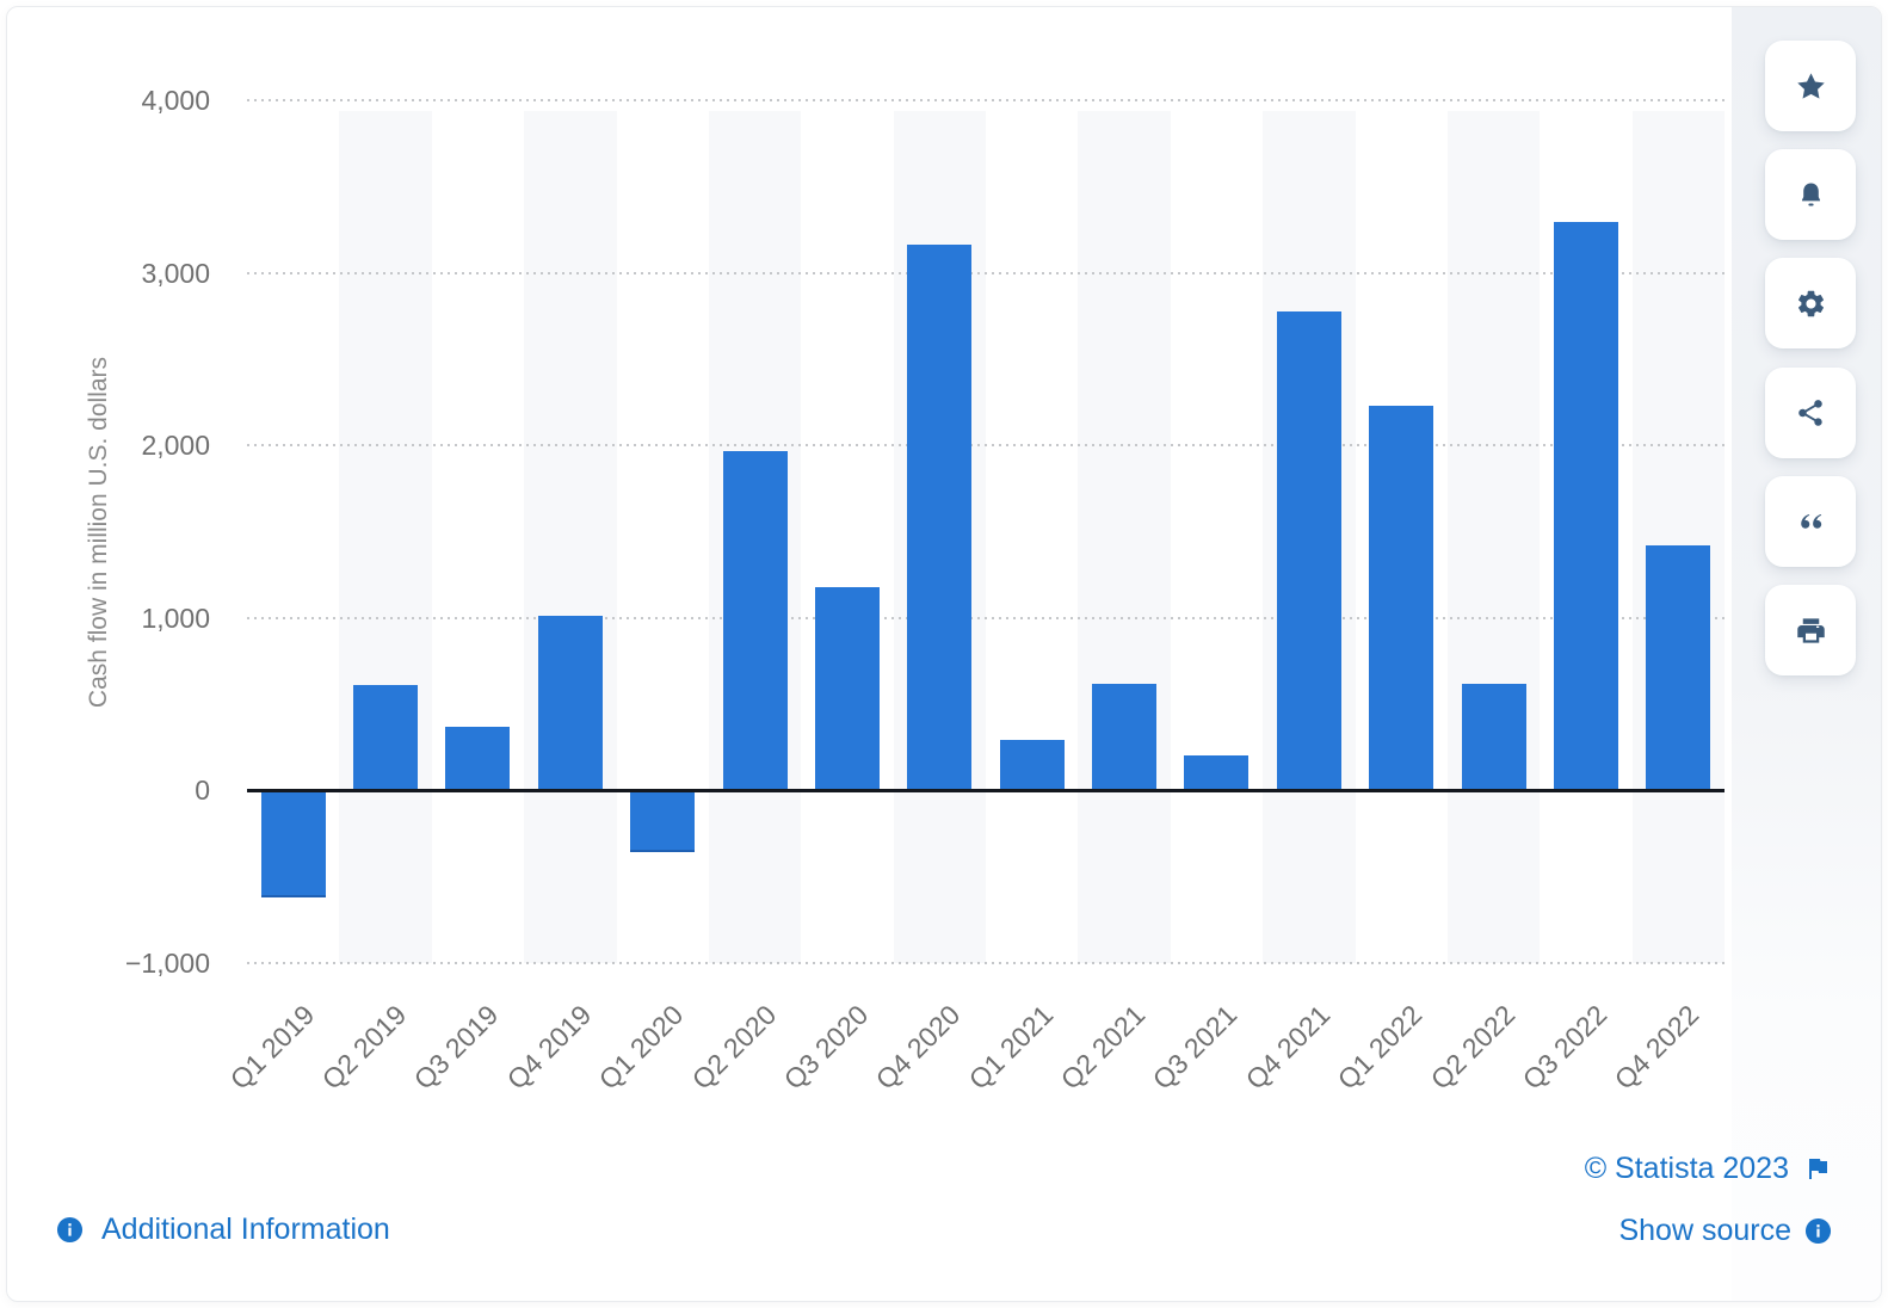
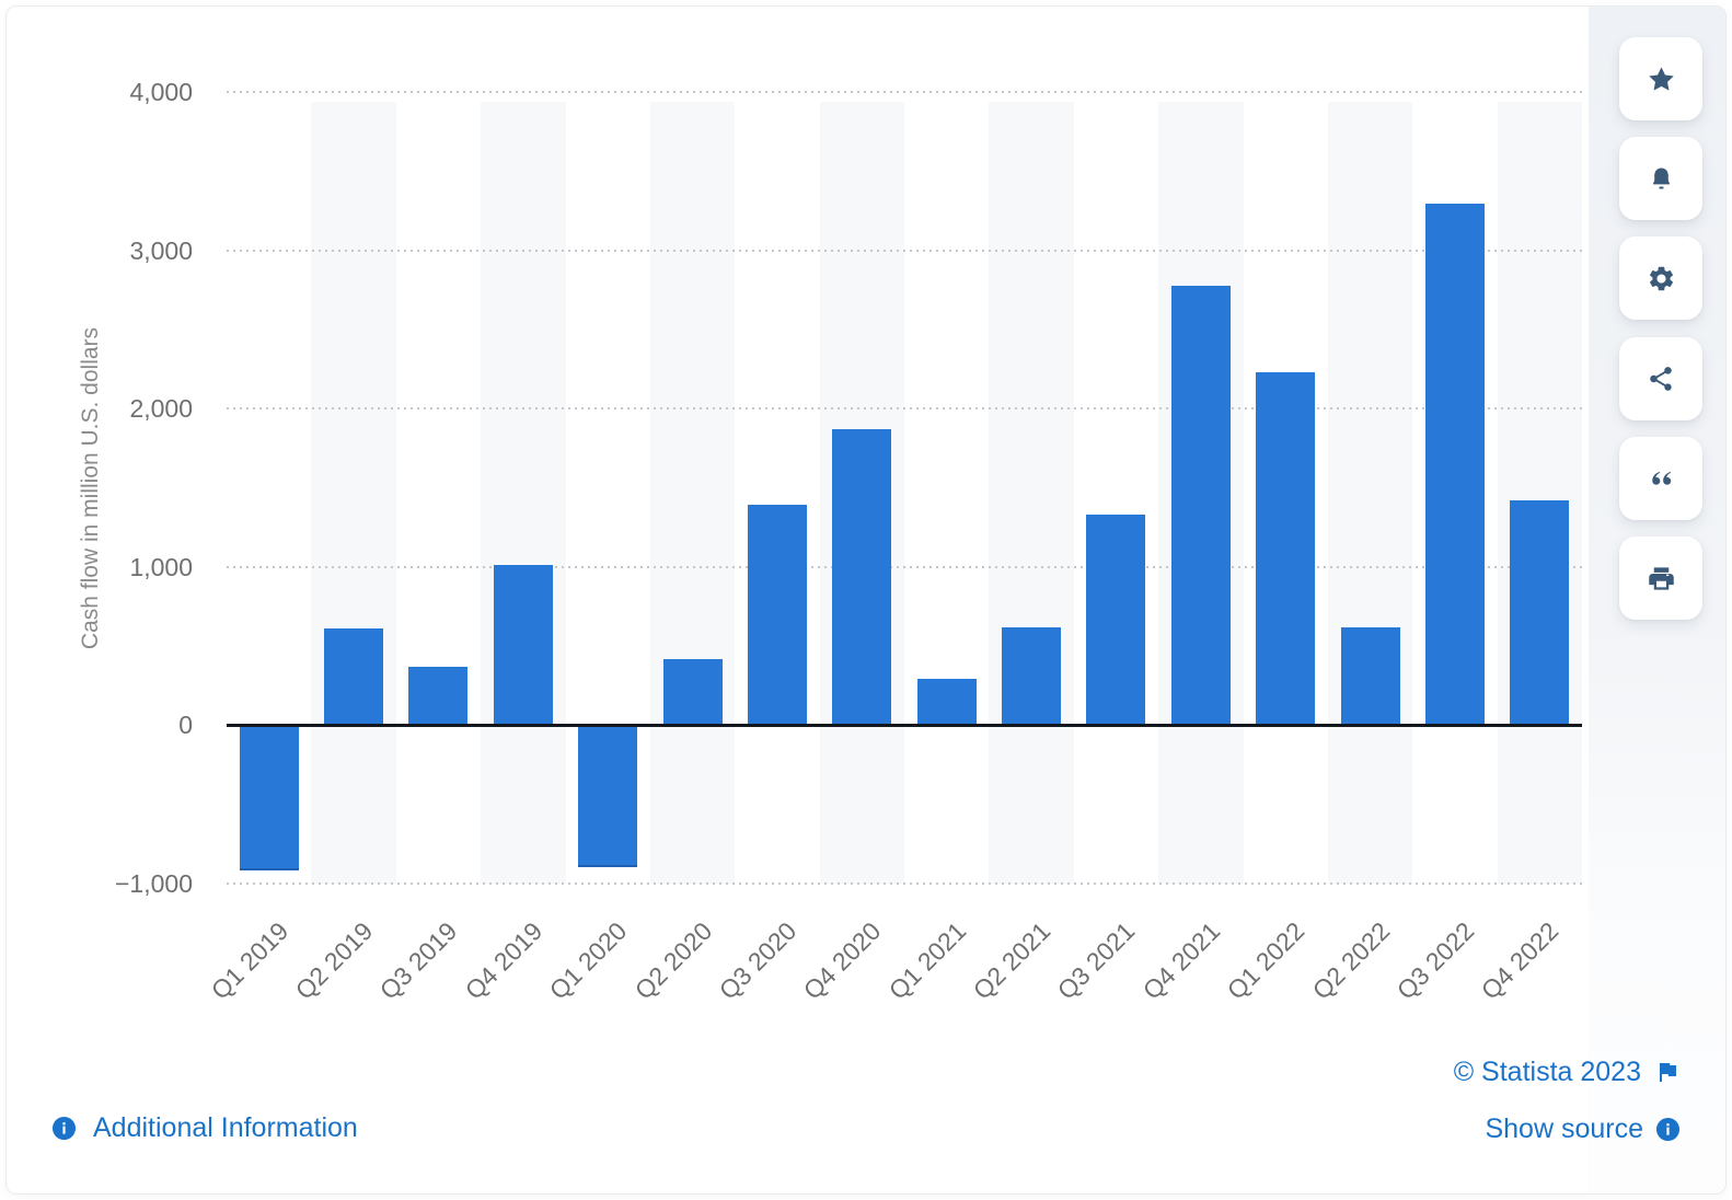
Q1 2019: -620 -> -920
Q1 2020: -360 -> -900
Q2 2020: 1970 -> 420
Q3 2020: 1180 -> 1400
Q4 2020: 3160 -> 1870
Q3 2021: 200 -> 1330
